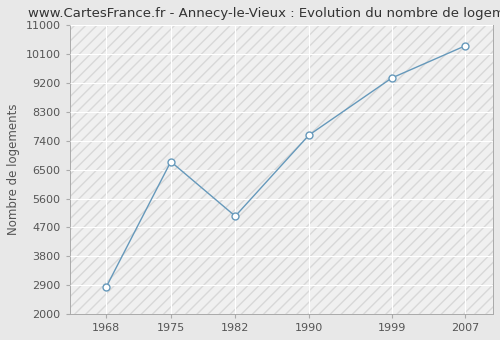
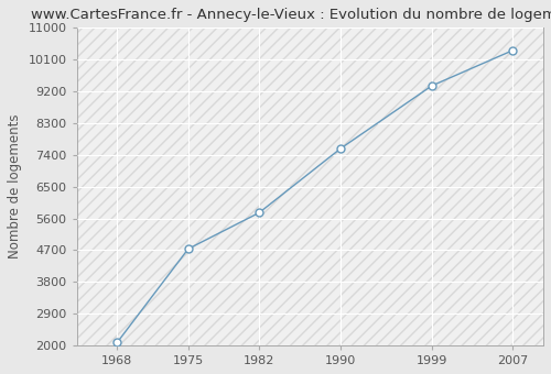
1968: 2850 -> 2080
1975: 6750 -> 4740
1982: 5050 -> 5760
